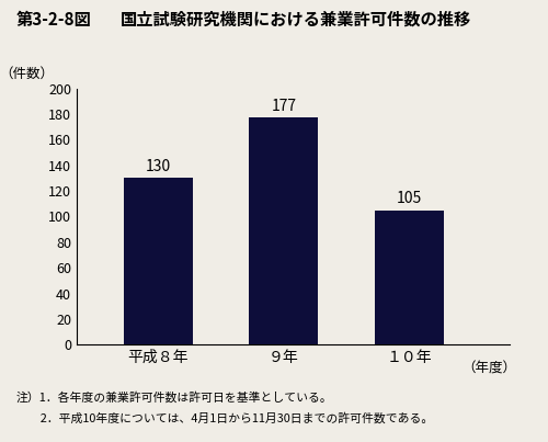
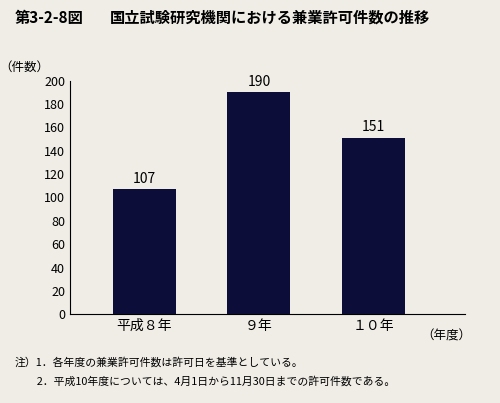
平成８年: 130 -> 107
９年: 177 -> 190
１０年: 105 -> 151
